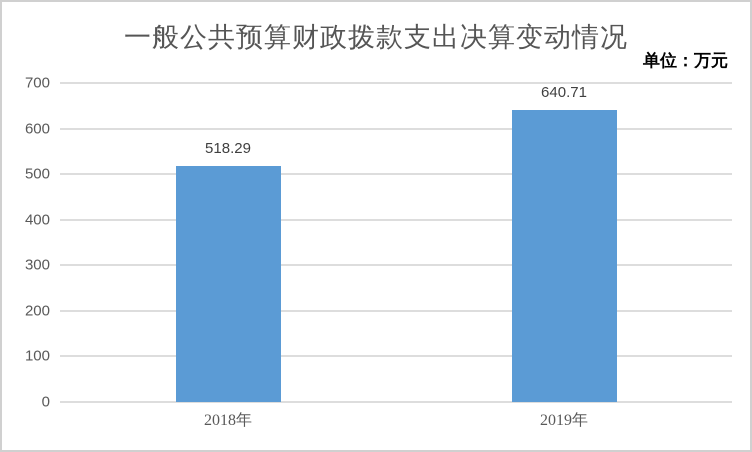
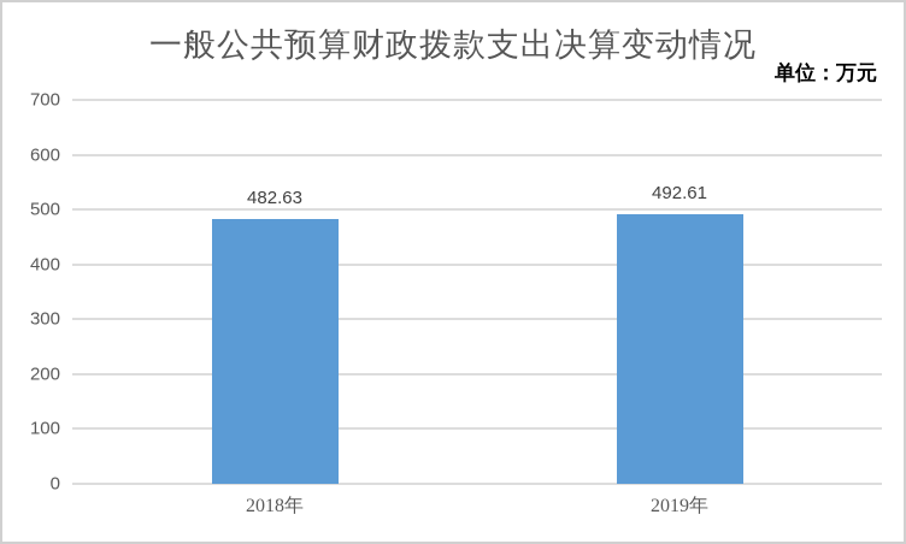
2018年: 518.29 -> 482.63
2019年: 640.71 -> 492.61
